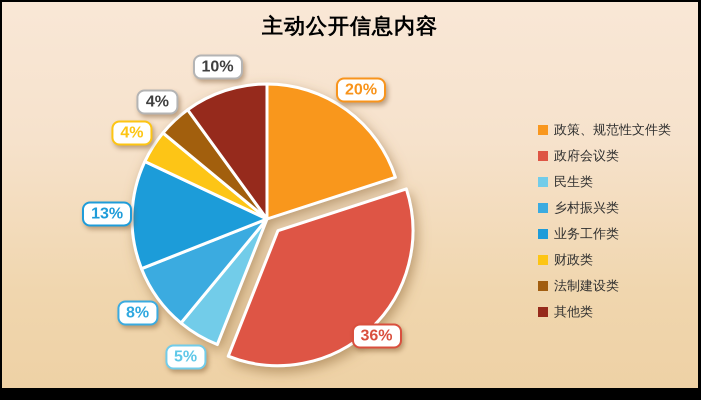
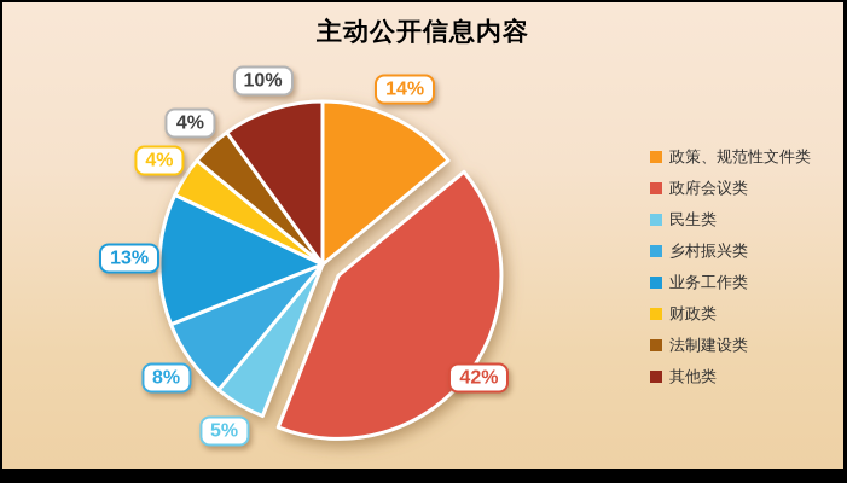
政策、规范性文件类: 20% -> 14%
政府会议类: 36% -> 42%
